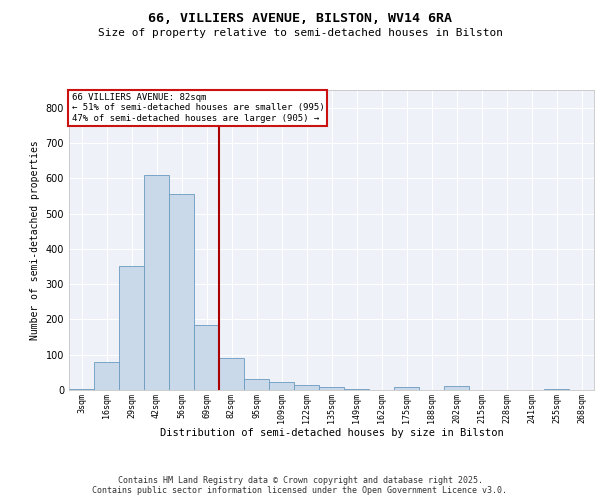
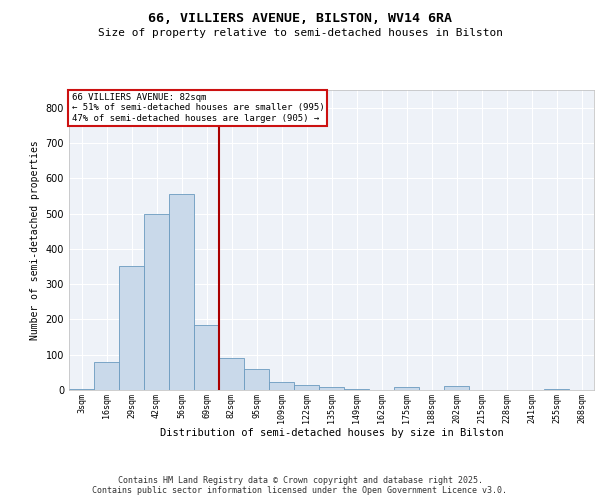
42sqm: 610 -> 500
95sqm: 32 -> 60
